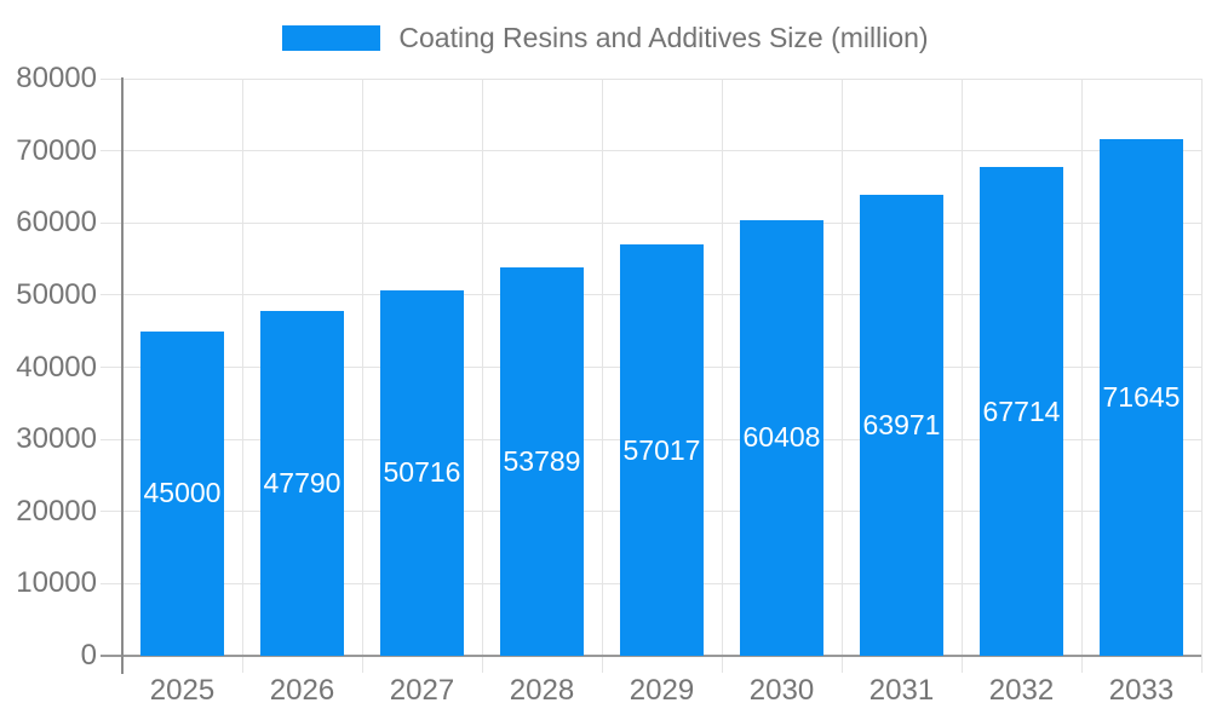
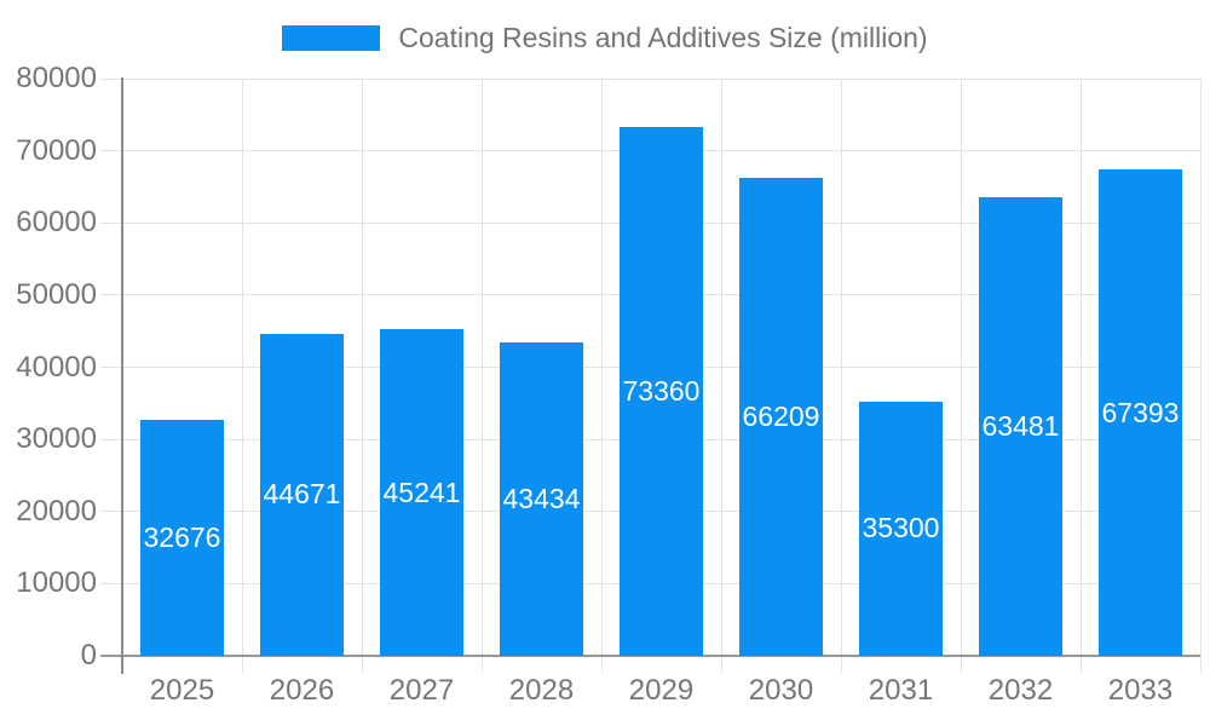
2025: 45000 -> 32676
2026: 47790 -> 44671
2027: 50716 -> 45241
2028: 53789 -> 43434
2029: 57017 -> 73360
2030: 60408 -> 66209
2031: 63971 -> 35300
2032: 67714 -> 63481
2033: 71645 -> 67393
